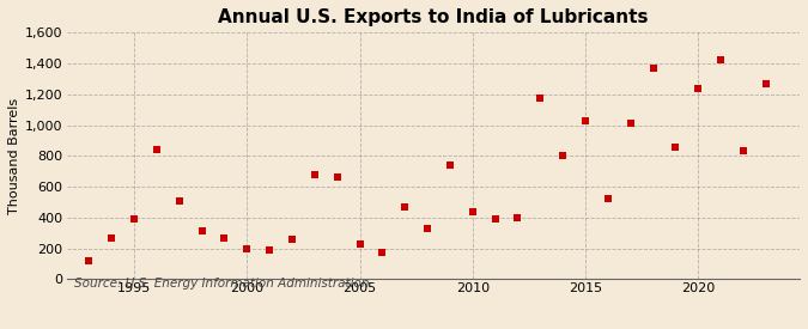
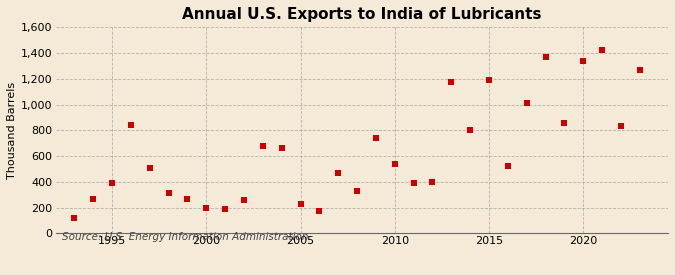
2010: 440 -> 540
2015: 1,030 -> 1,190
2020: 1,240 -> 1,340
